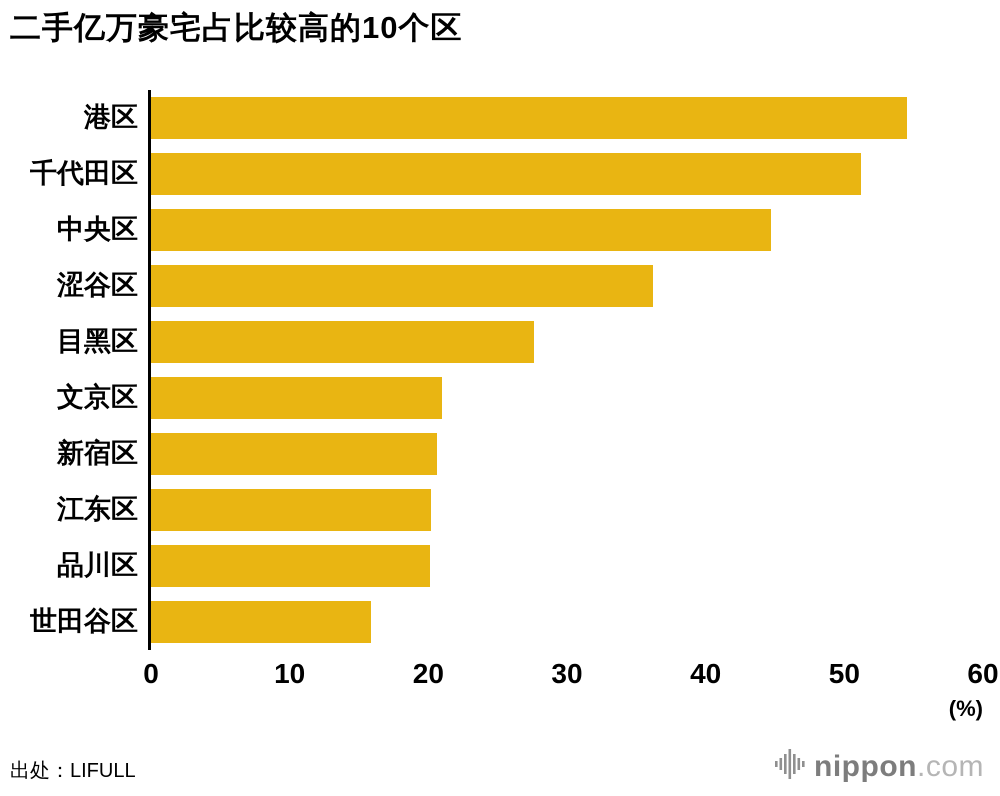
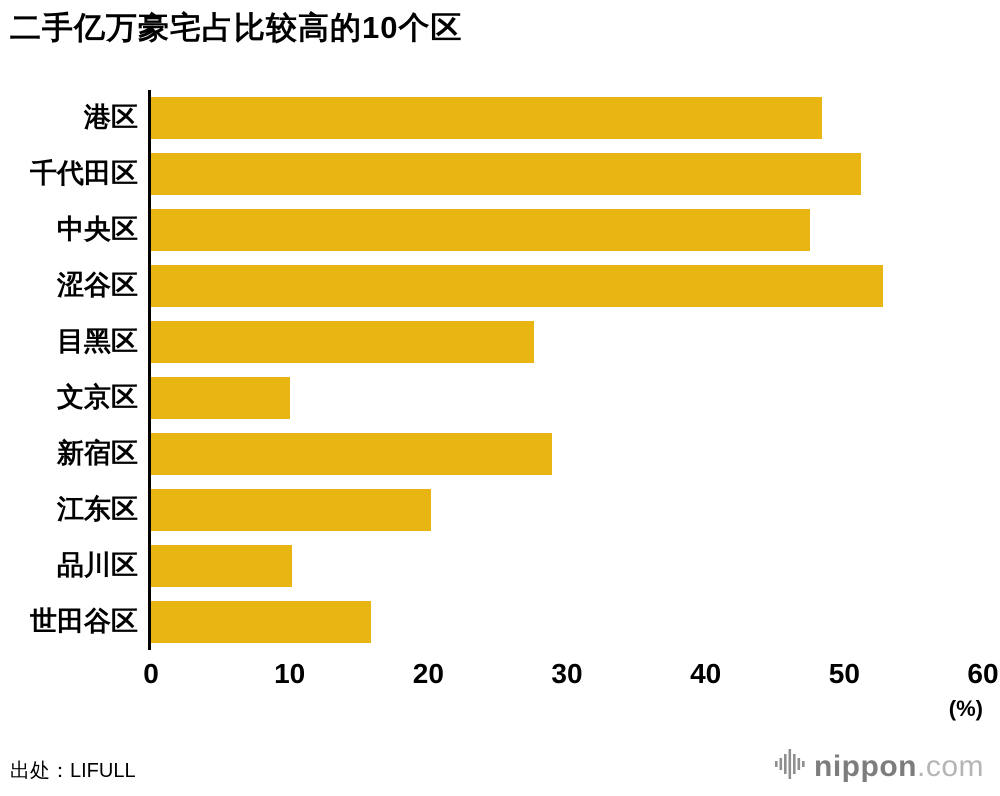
港区: 54.5 -> 48.4
中央区: 44.7 -> 47.5
涩谷区: 36.2 -> 52.8
文京区: 21.0 -> 10.0
新宿区: 20.6 -> 28.9
品川区: 20.1 -> 10.2
